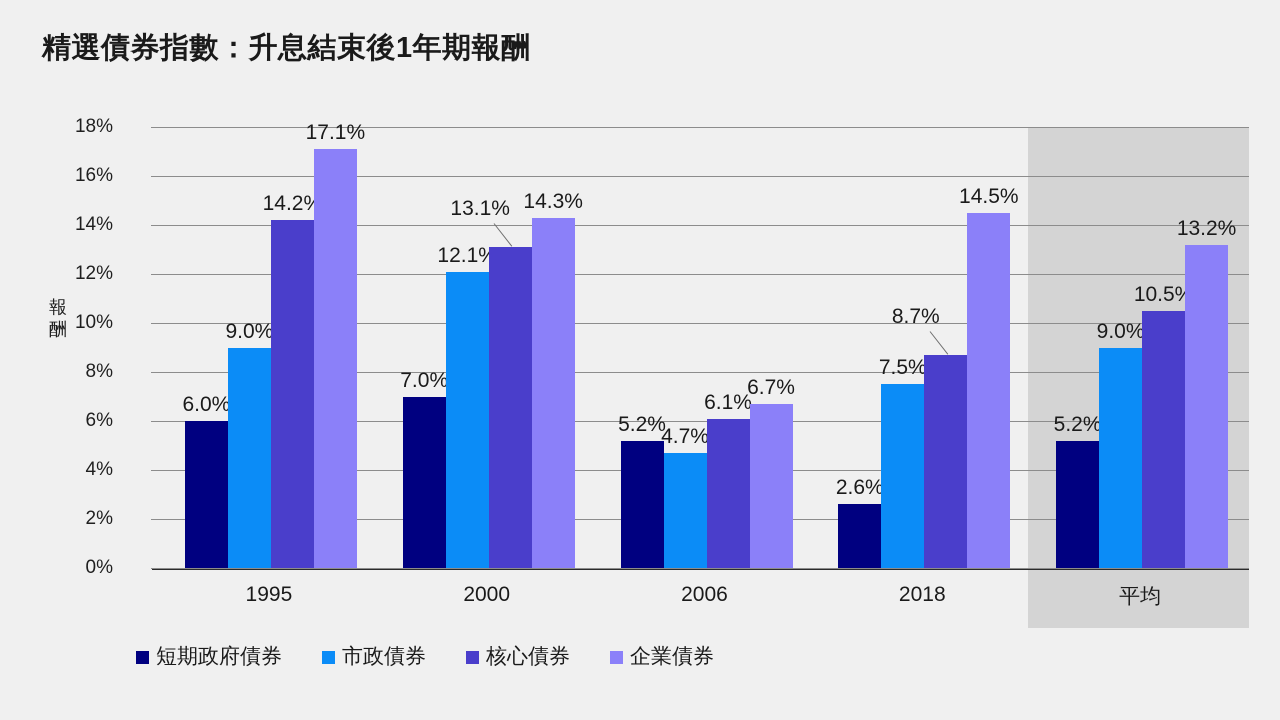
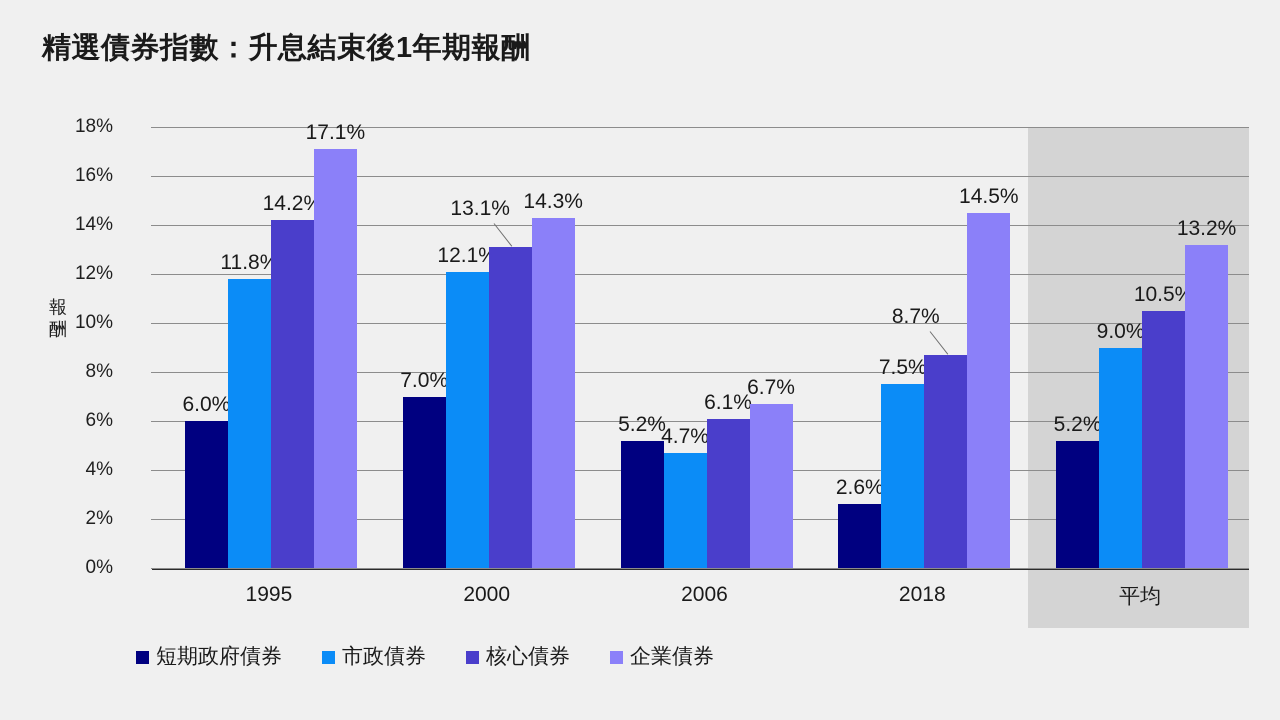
市政債券/1995: 9.0% -> 11.8%
